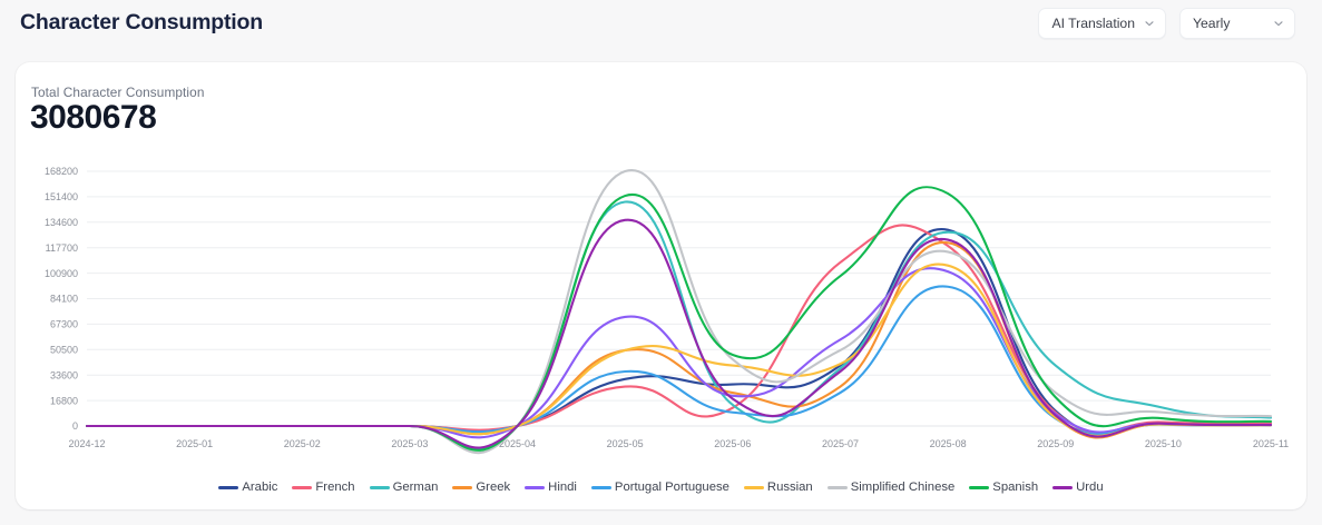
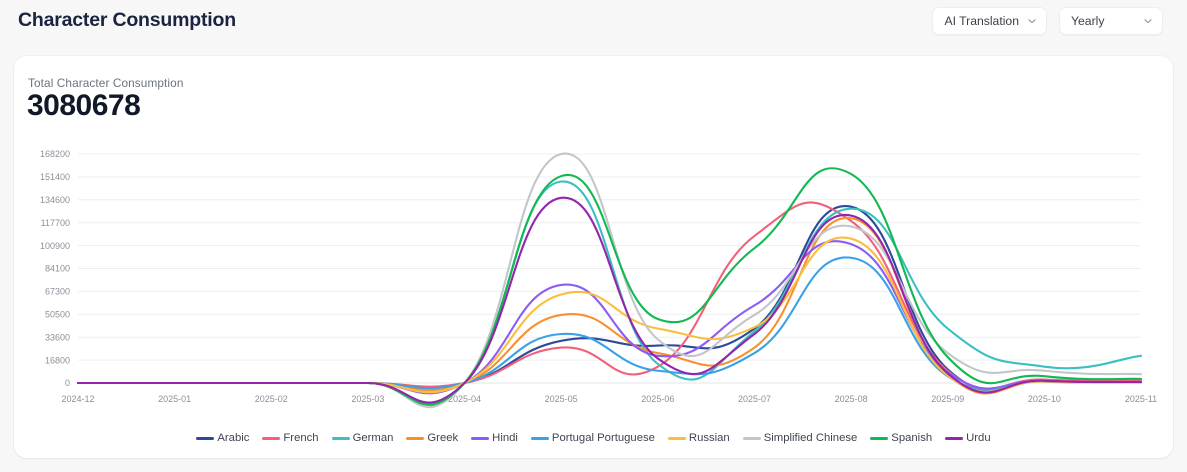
Russian/2025-05: 50000 -> 65000
Simplified Chinese/2025-06: 44000 -> 32000
German/2025-11: 6000 -> 20000
